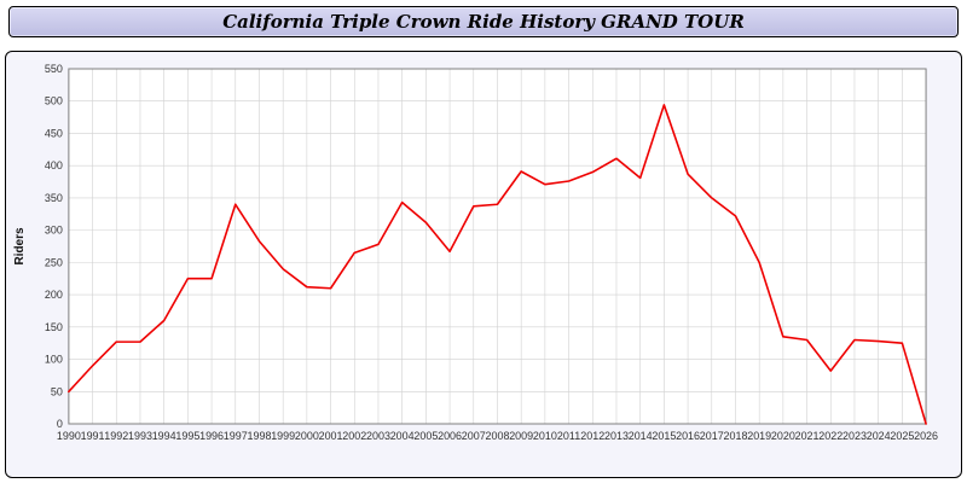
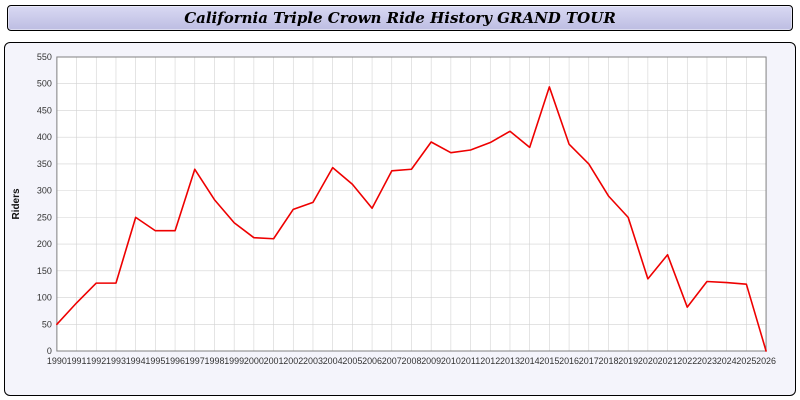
1994: 160 -> 250
2018: 320 -> 290
2021: 130 -> 180
